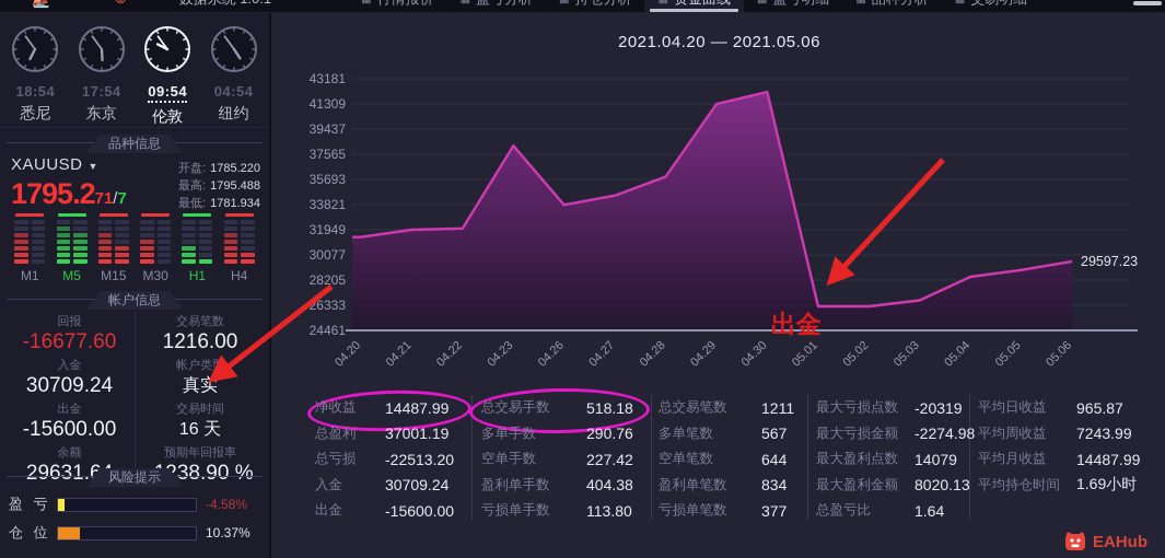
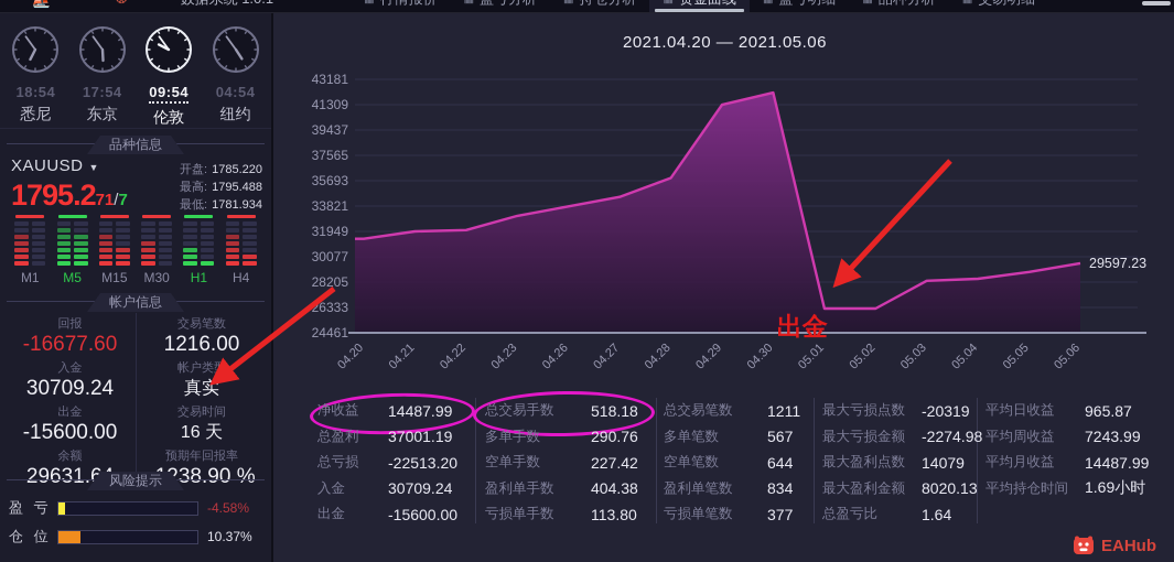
04.23: 38200 -> 33100
05.03: 26700 -> 28300
